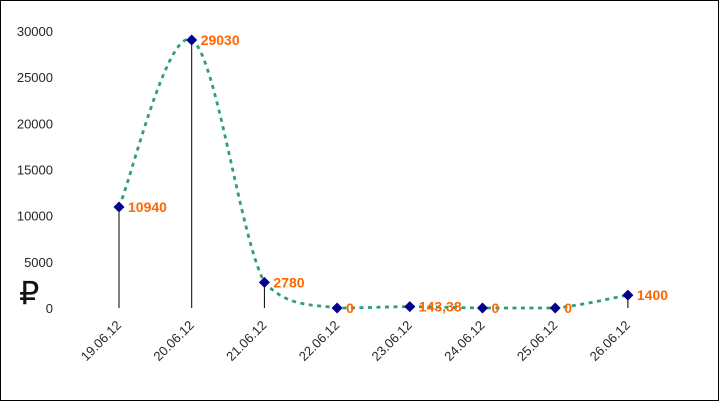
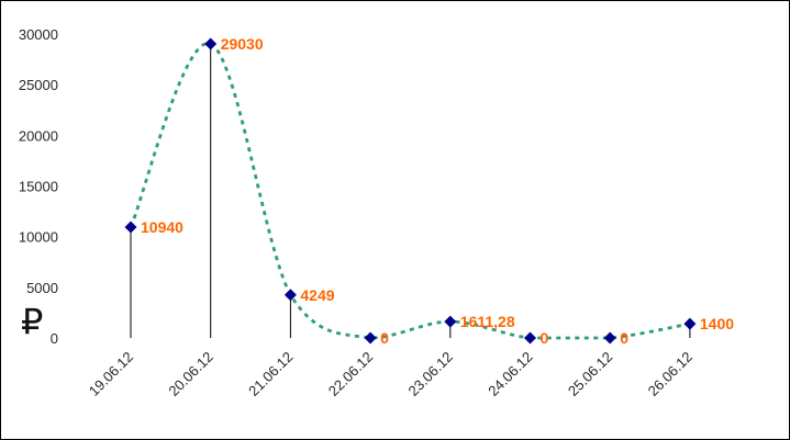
21.06.12: 2780 -> 4249
23.06.12: 143,38 -> 1611,28
